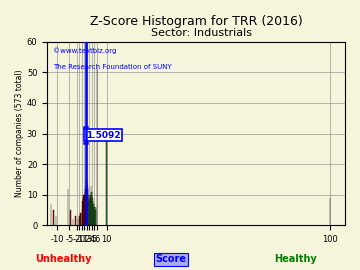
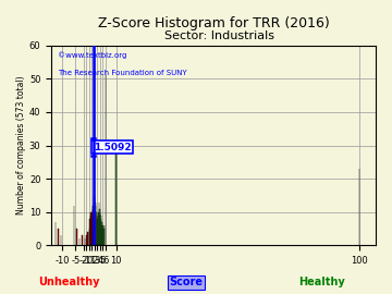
100: 9 -> 23
